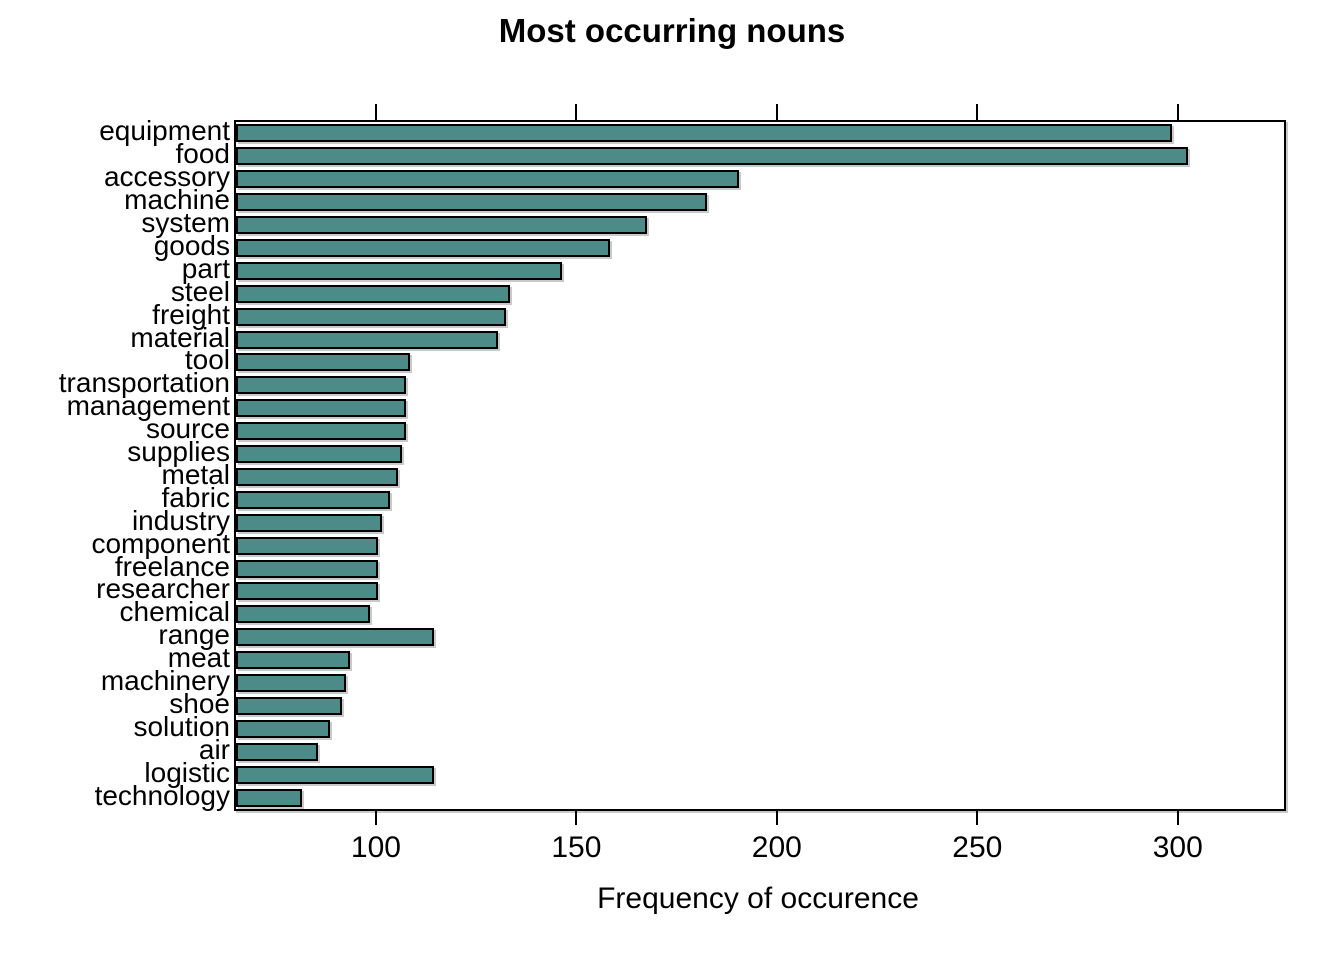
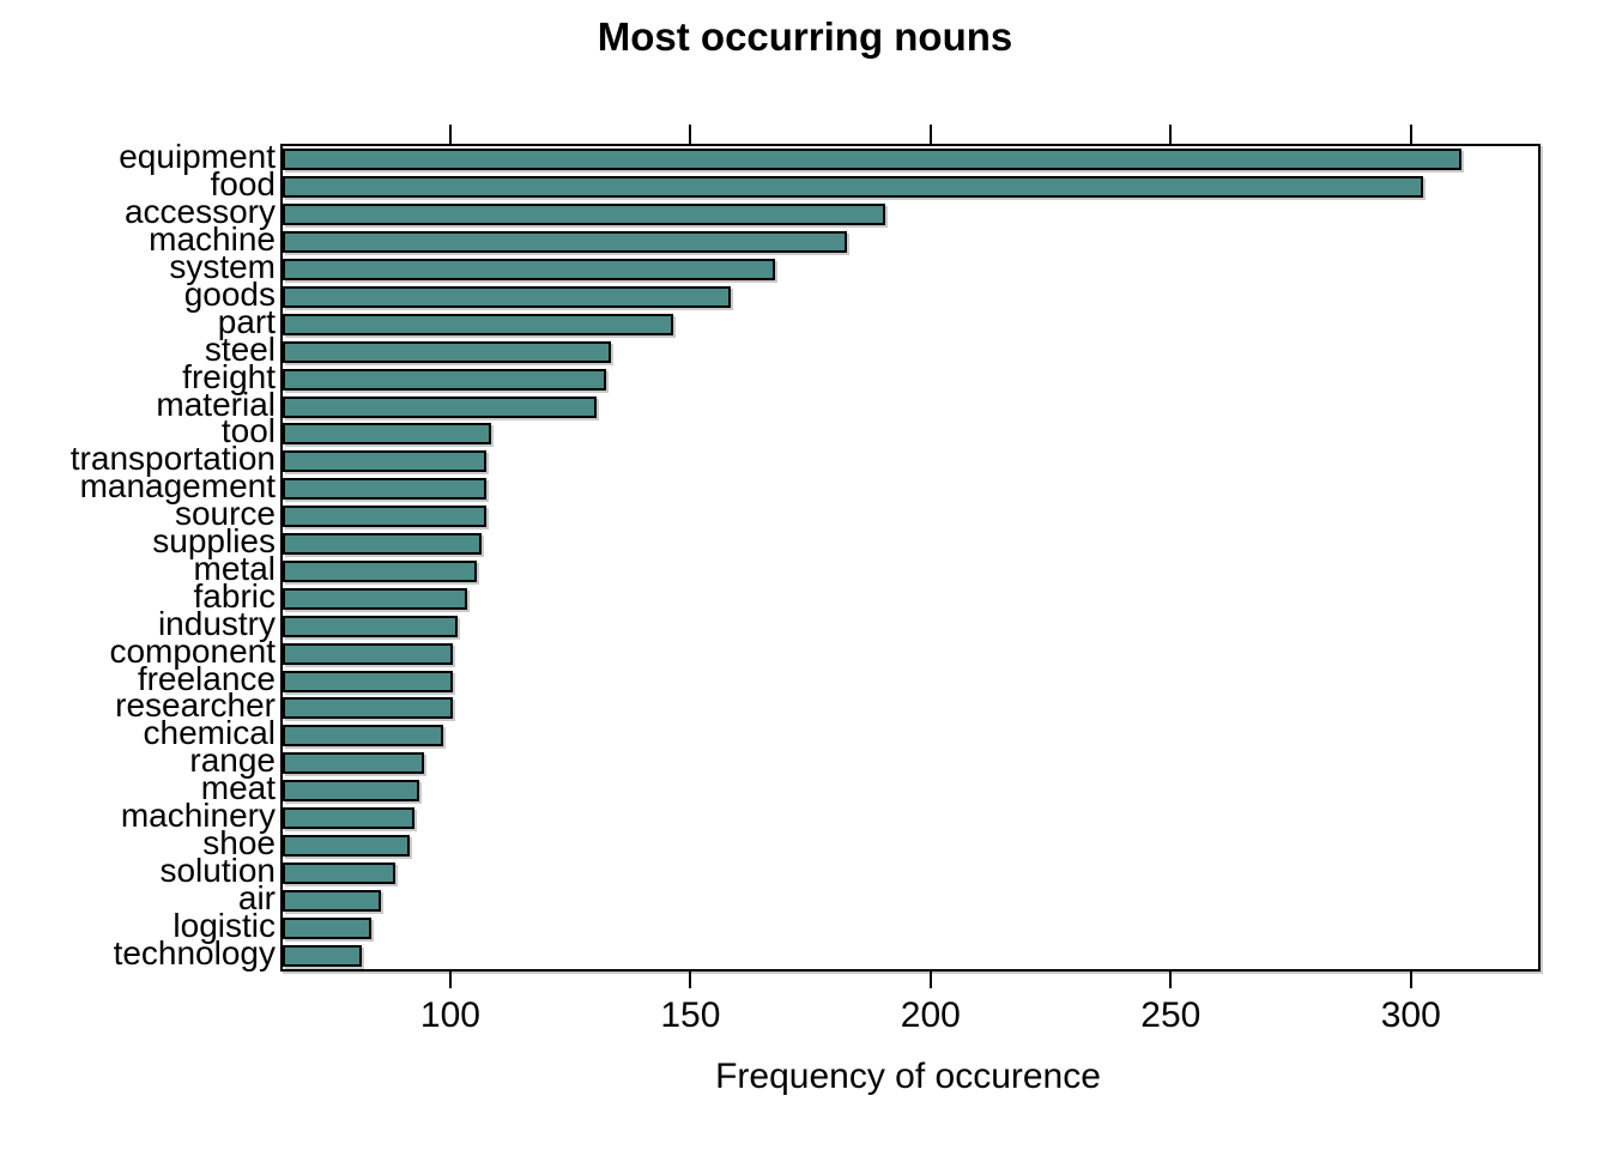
equipment: 298 -> 310
range: 114 -> 94
logistic: 114 -> 83
